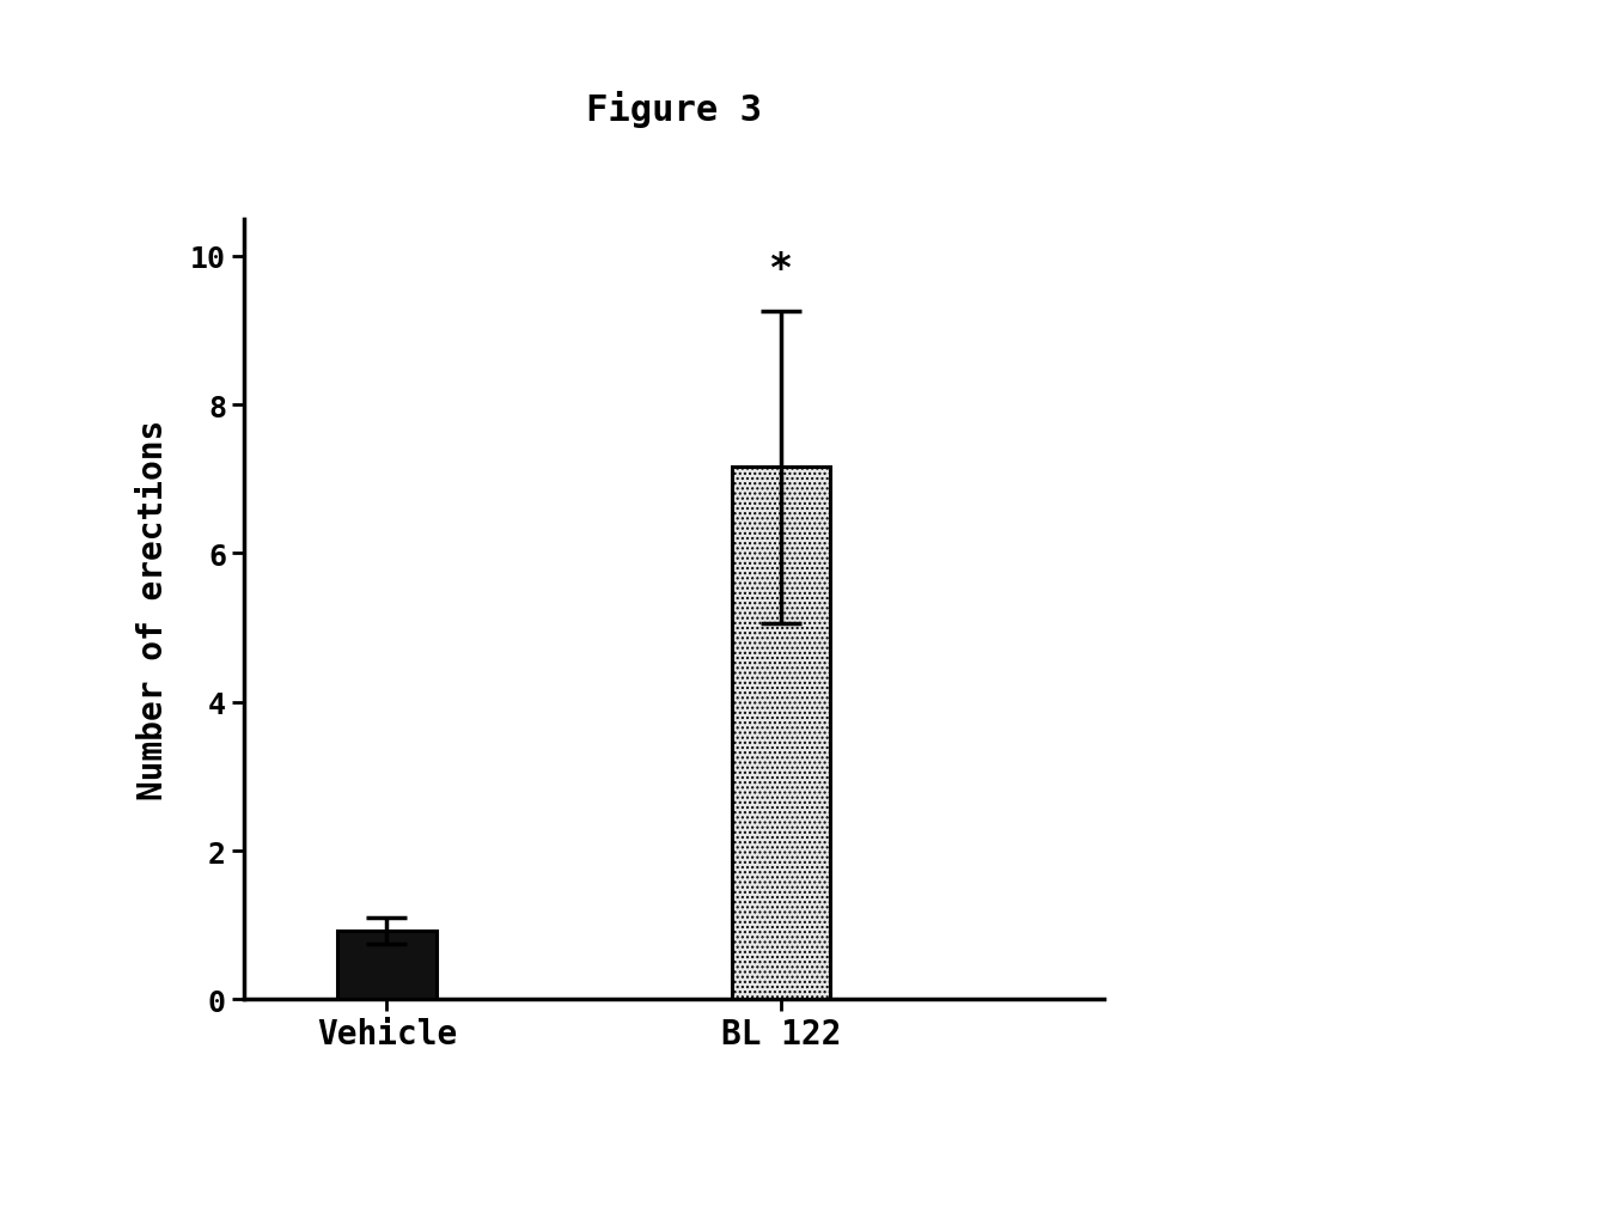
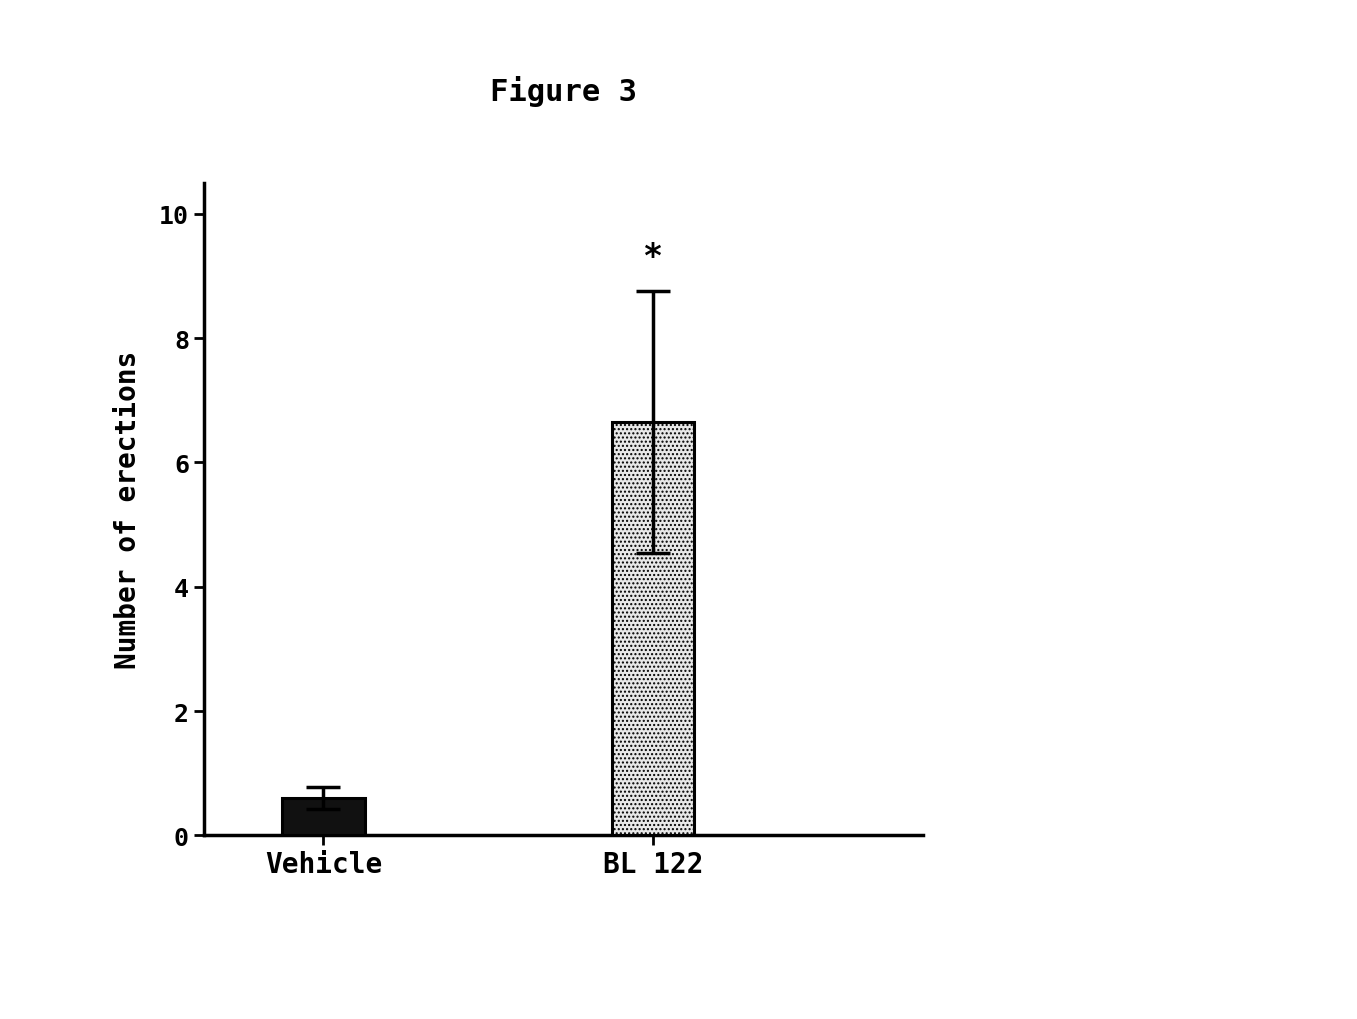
Vehicle: 0.92 -> 0.60
BL 122: 7.16 -> 6.65
